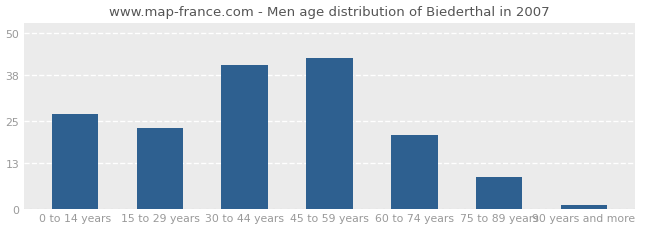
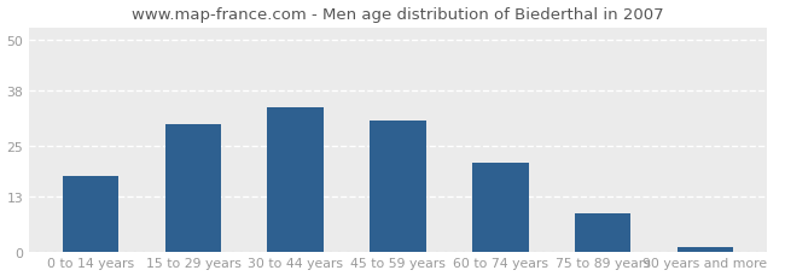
0 to 14 years: 27 -> 18
15 to 29 years: 23 -> 30
30 to 44 years: 41 -> 34
45 to 59 years: 43 -> 31
